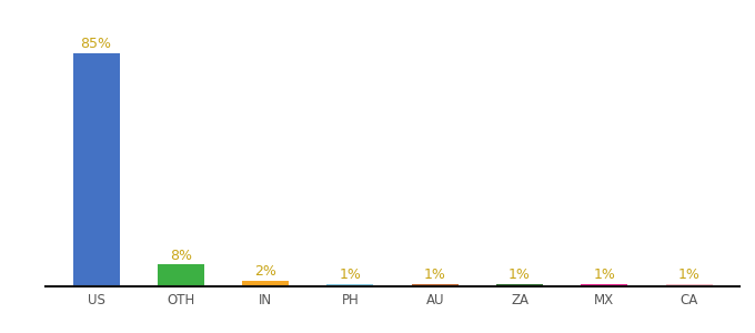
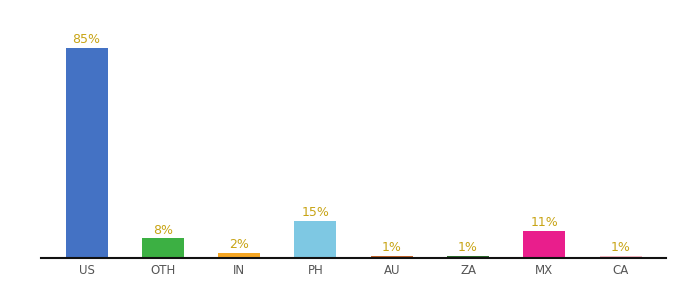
PH: 1% -> 15%
MX: 1% -> 11%
